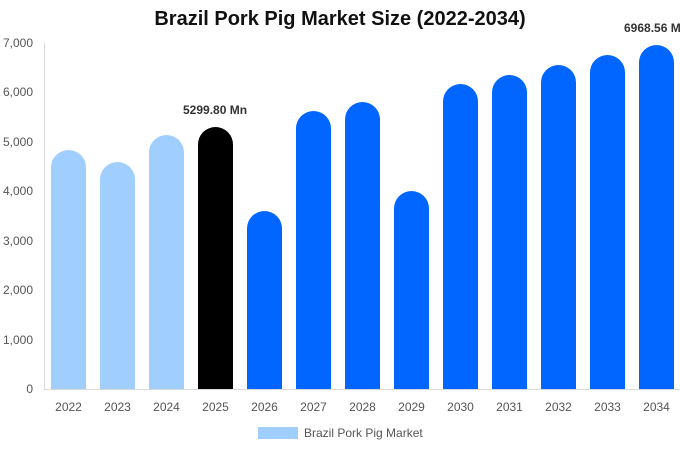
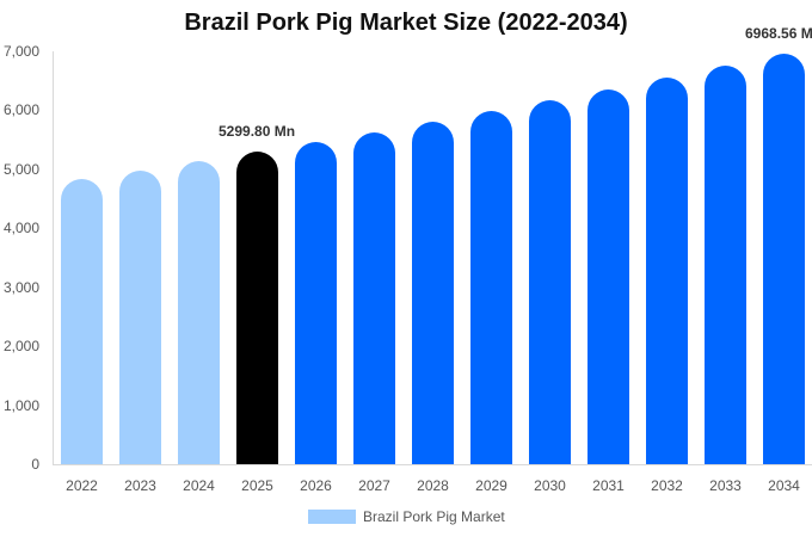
2023: 4600 -> 5000
2026: 3600 -> 5500
2029: 4000 -> 6000
